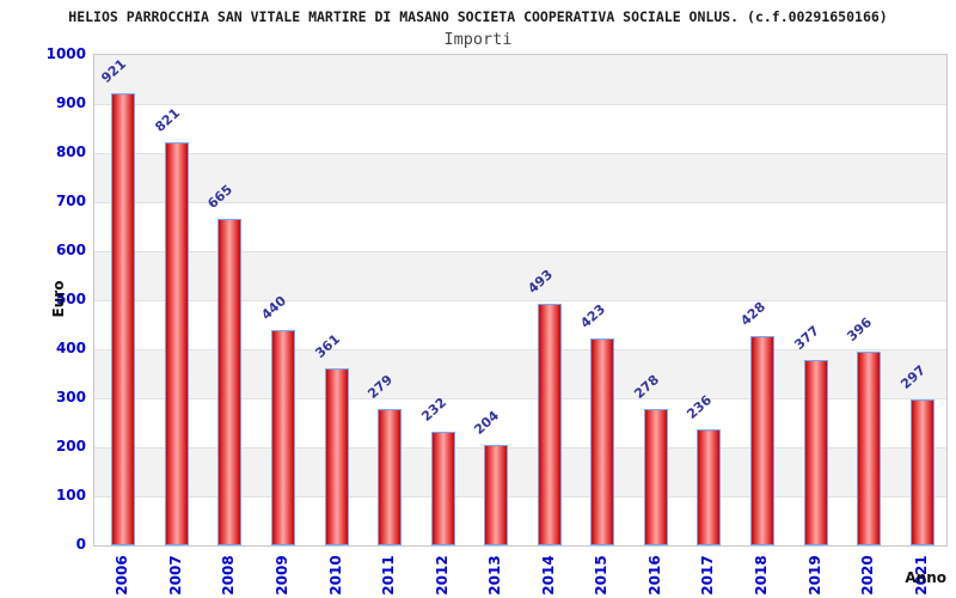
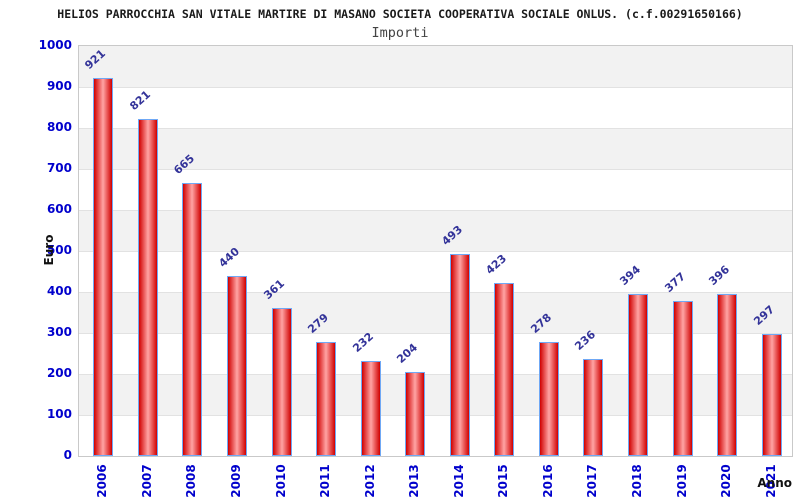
2018: 428 -> 394
